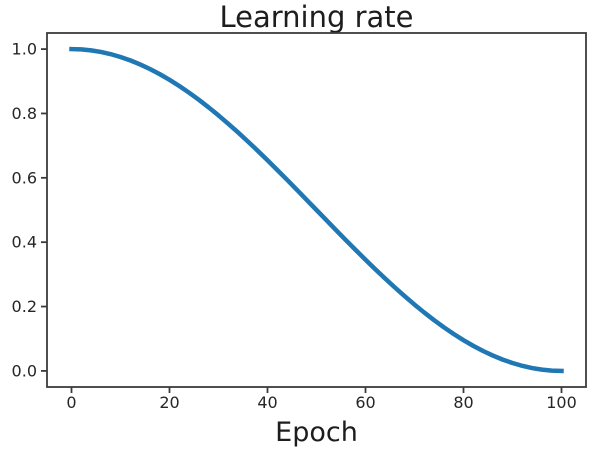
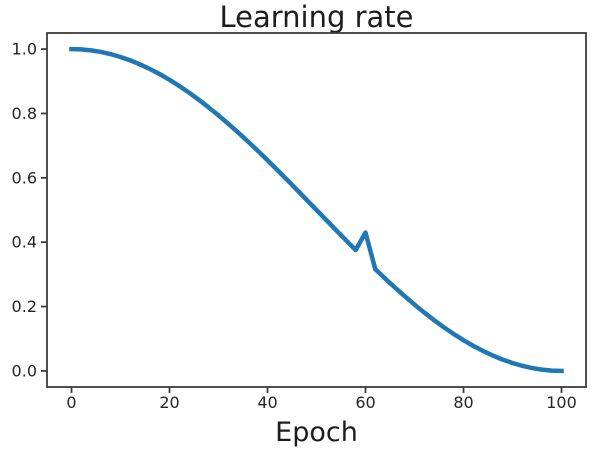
60: 0.35 -> 0.43
